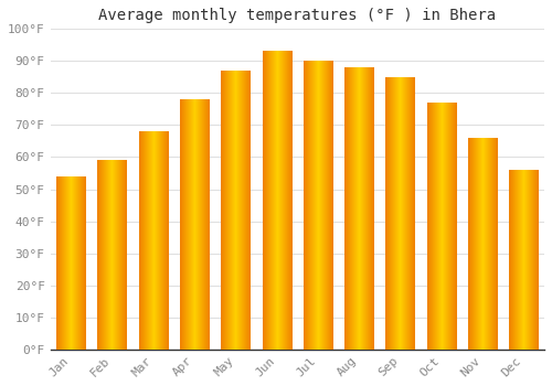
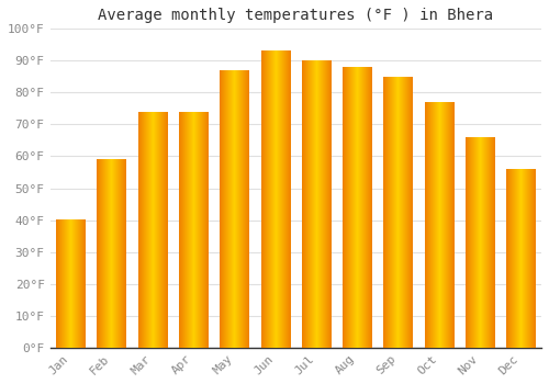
Jan: 54°F -> 40°F
Mar: 68°F -> 74°F
Apr: 78°F -> 74°F
